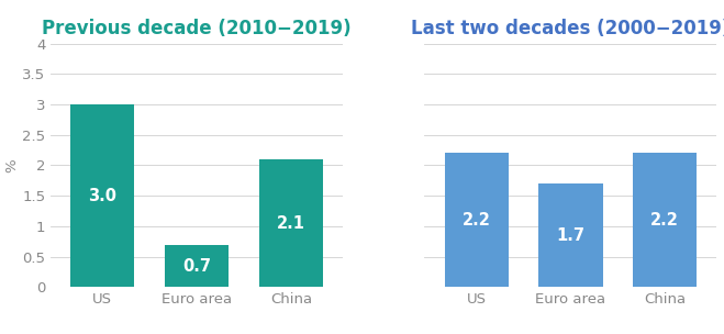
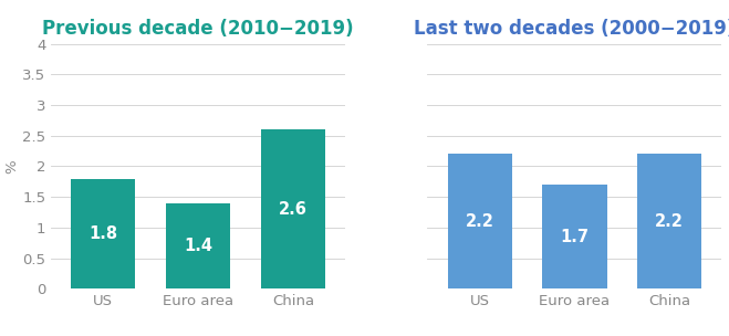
Previous decade (2010−2019)/US: 3.0 -> 1.8
Previous decade (2010−2019)/Euro area: 0.7 -> 1.4
Previous decade (2010−2019)/China: 2.1 -> 2.6
